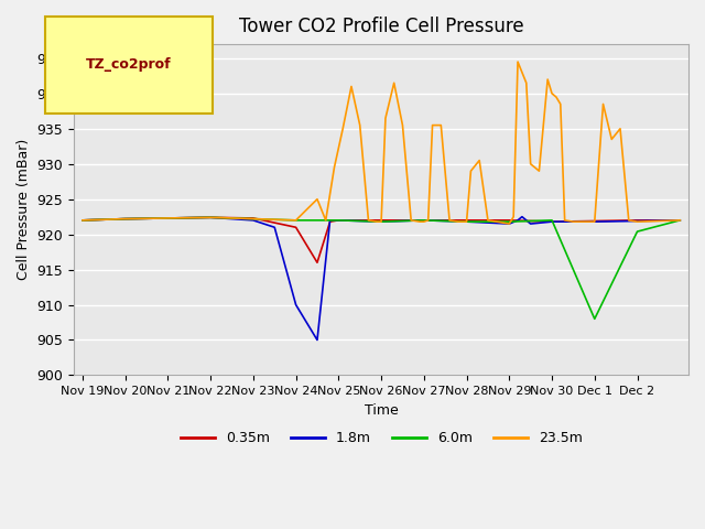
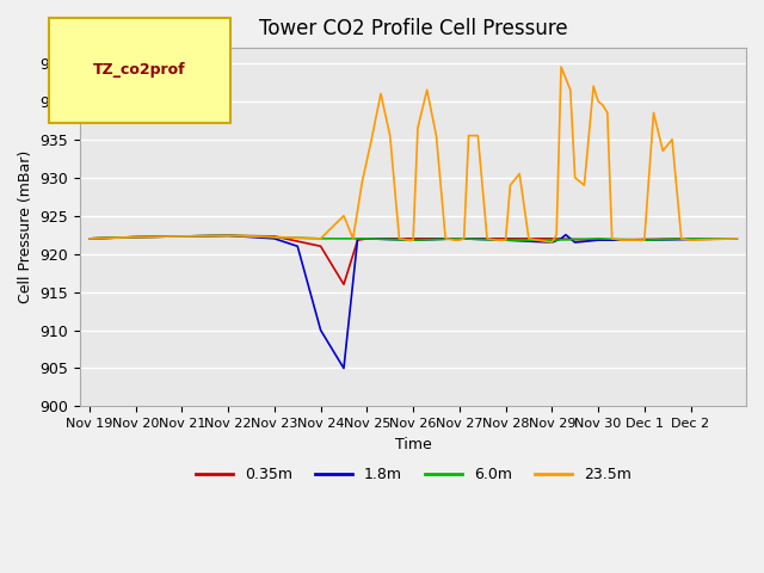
6.0m/Dec 1: 908.0 -> 921.8
6.0m/Dec 2: 920.4 -> 922.0
